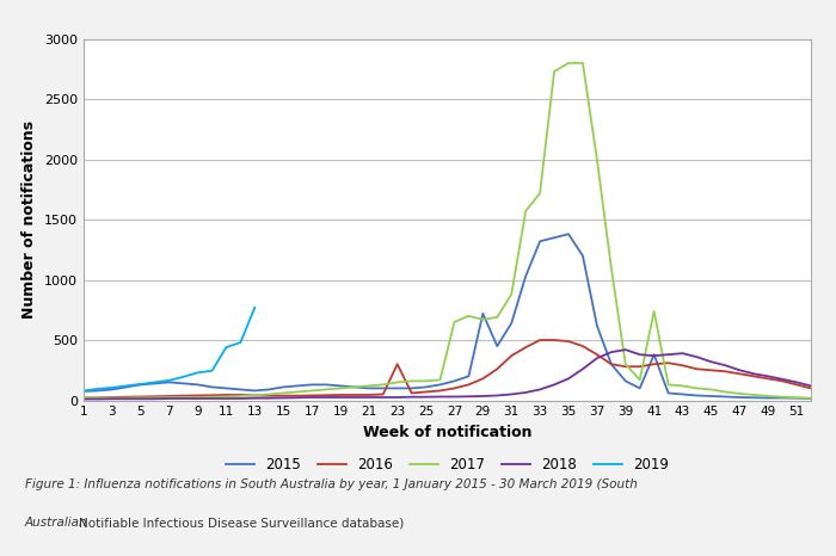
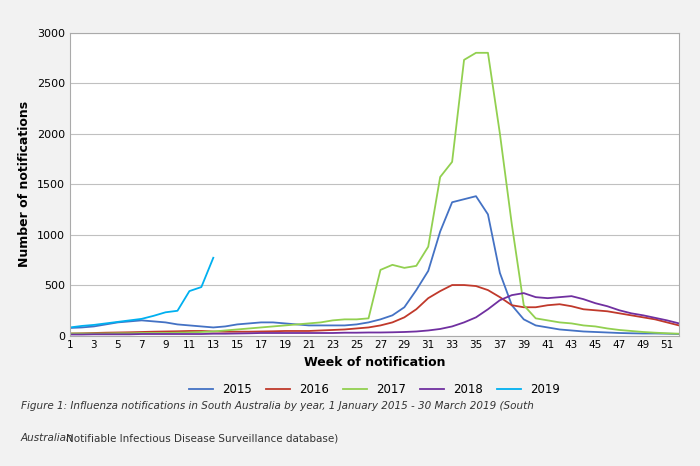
2016/23: 300 -> 60
2015/29: 720 -> 280
2015/41: 380 -> 80
2017/41: 740 -> 150
